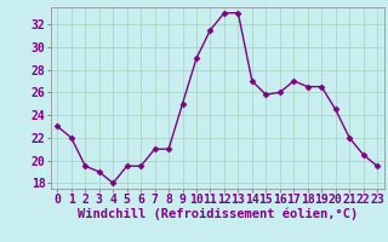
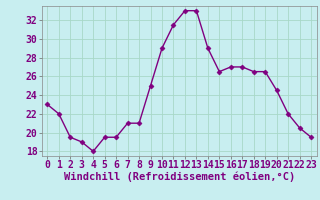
14: 27.0 -> 29.0
15: 25.8 -> 26.5
16: 26.0 -> 27.0
